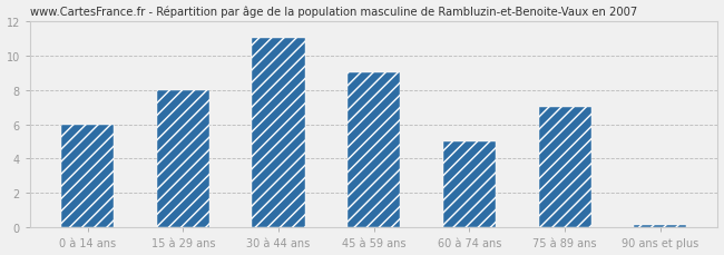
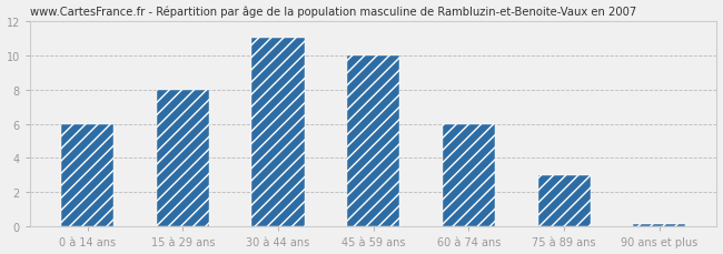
45 à 59 ans: 9.0 -> 10.0
60 à 74 ans: 5.0 -> 6.0
75 à 89 ans: 7.0 -> 3.0
